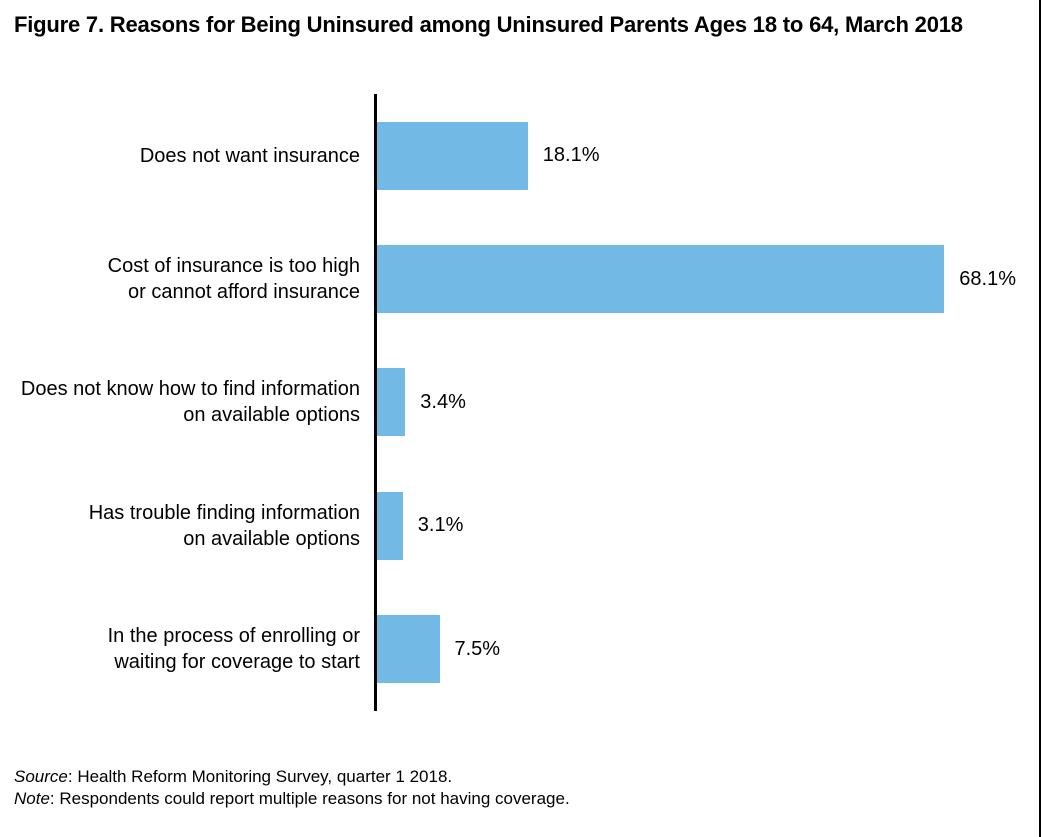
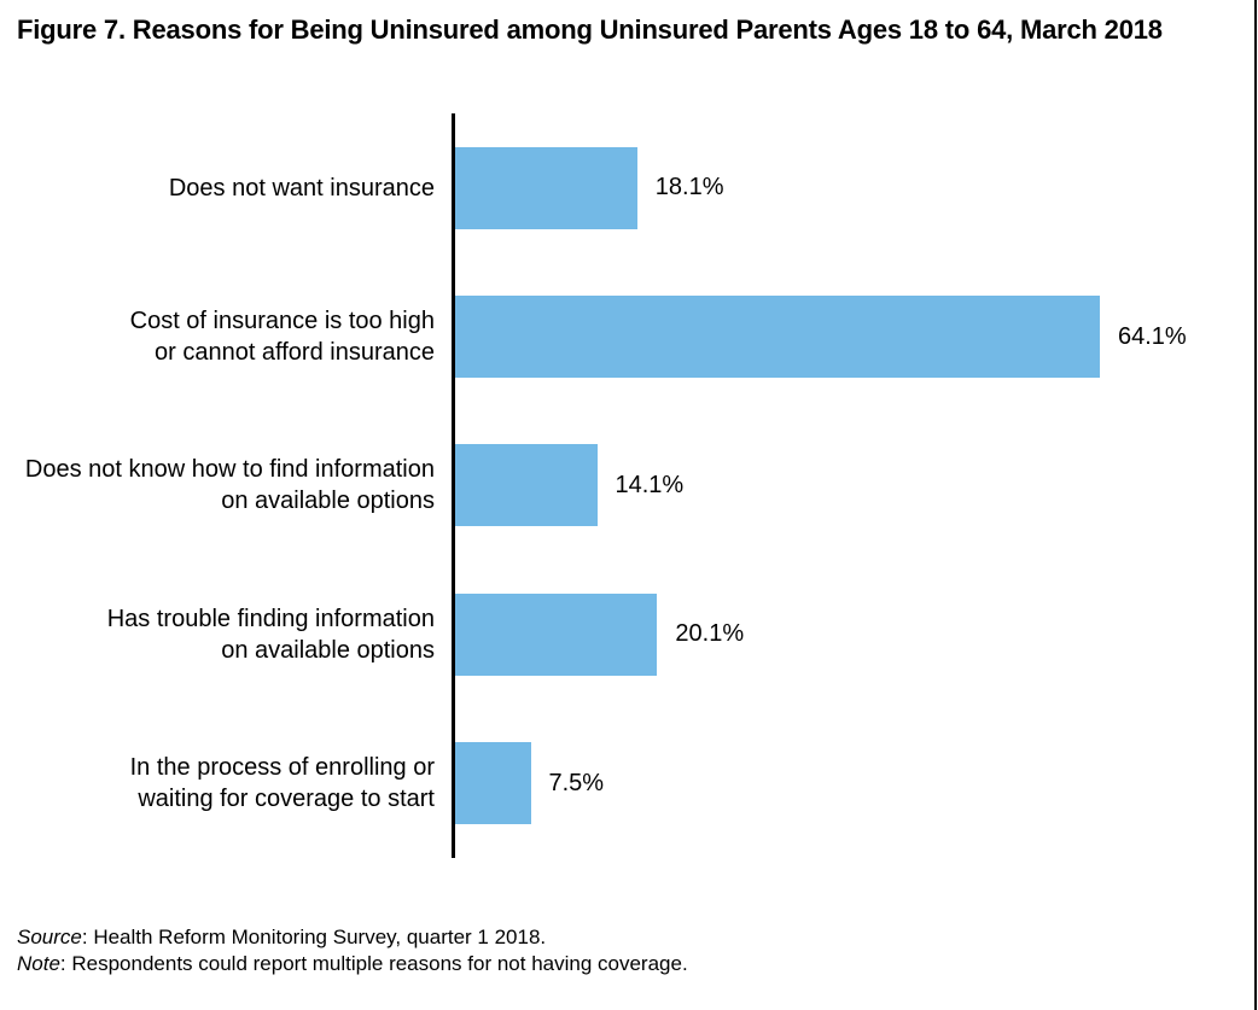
Cost of insurance is too high or cannot afford insurance: 68.1% -> 64.1%
Does not know how to find information on available options: 3.4% -> 14.1%
Has trouble finding information on available options: 3.1% -> 20.1%
